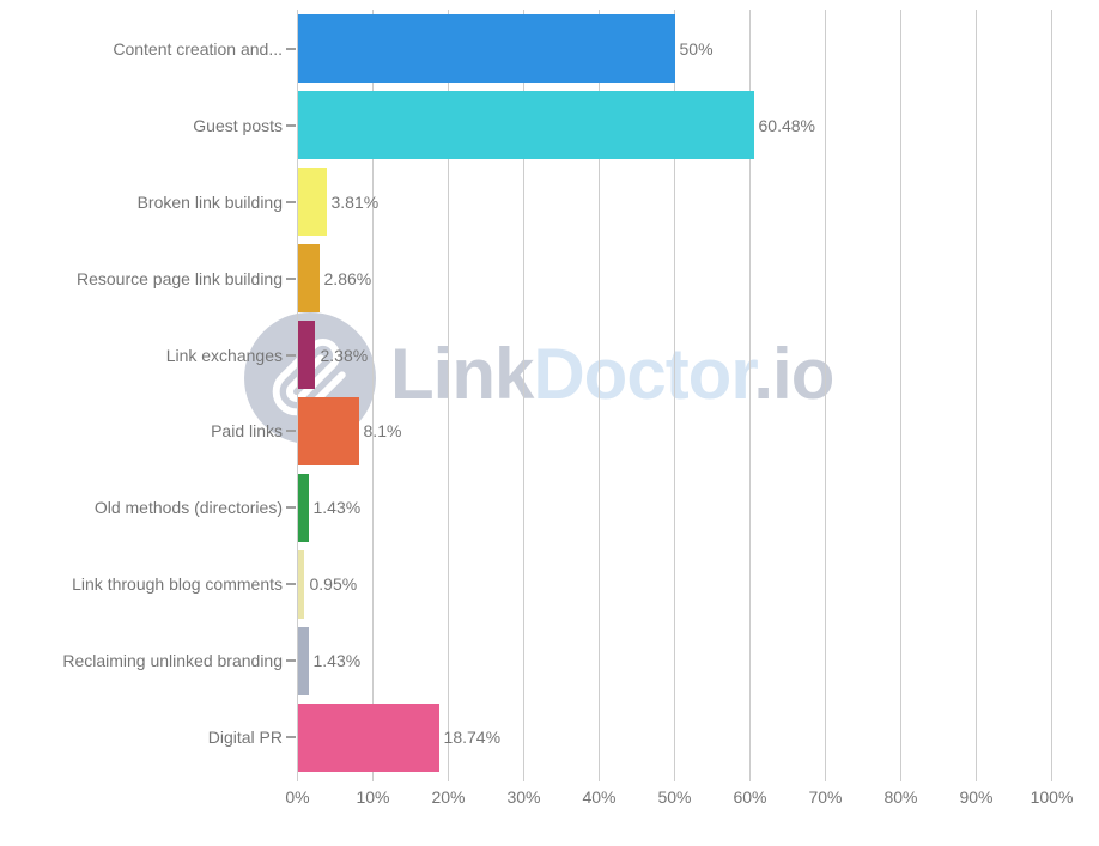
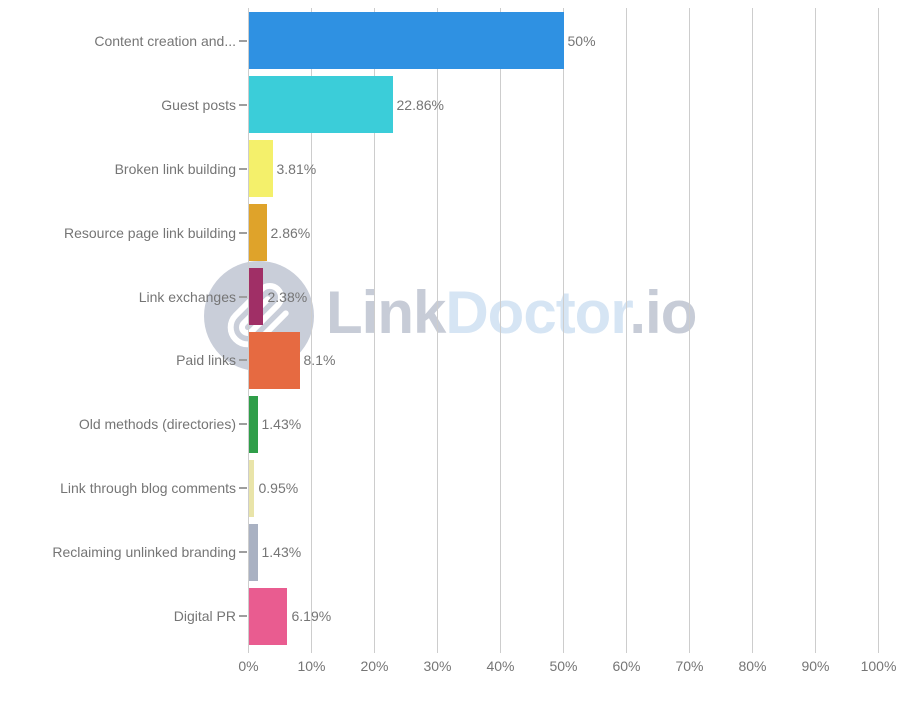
Guest posts: 60.48% -> 22.86%
Digital PR: 18.74% -> 6.19%
